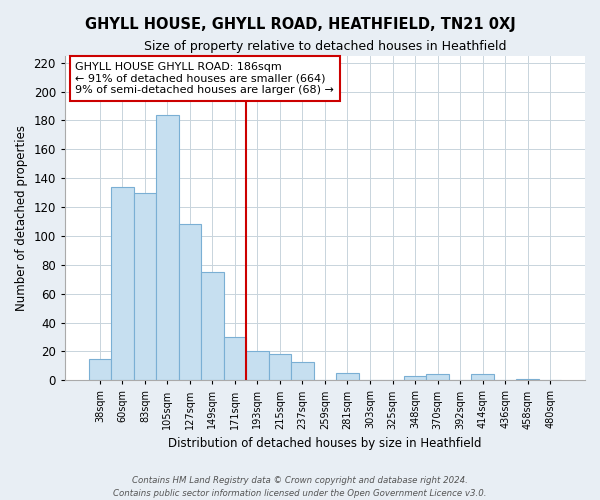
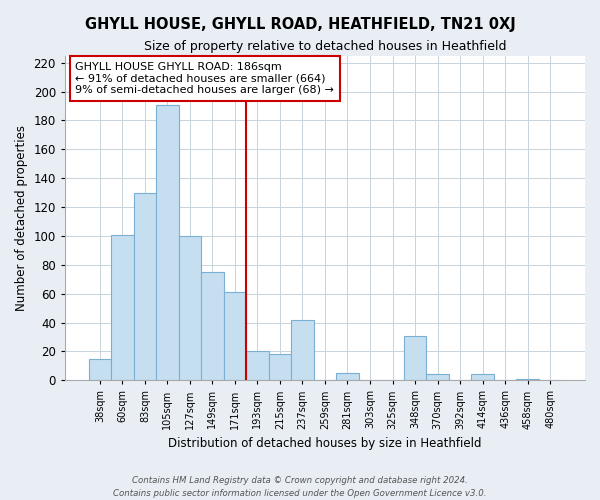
60sqm: 134 -> 101
105sqm: 184 -> 191
127sqm: 108 -> 100
171sqm: 30 -> 61
237sqm: 13 -> 42
348sqm: 3 -> 31
